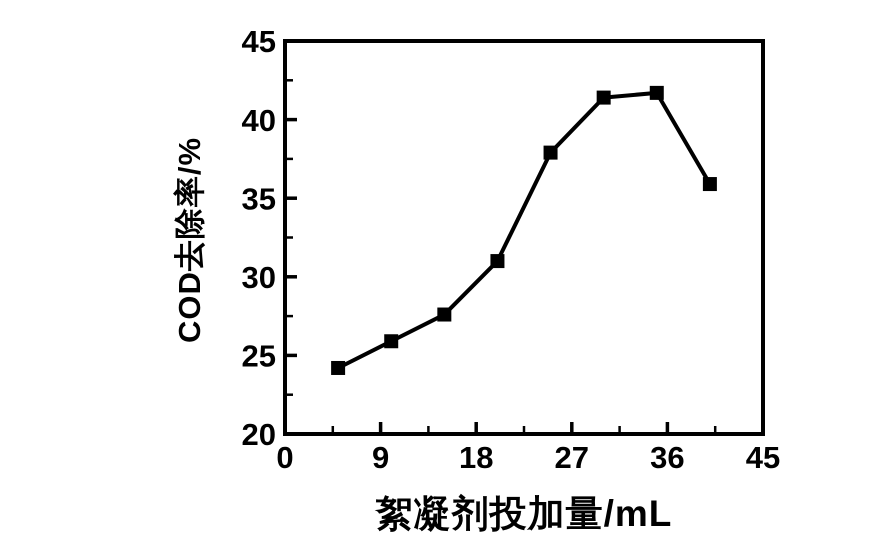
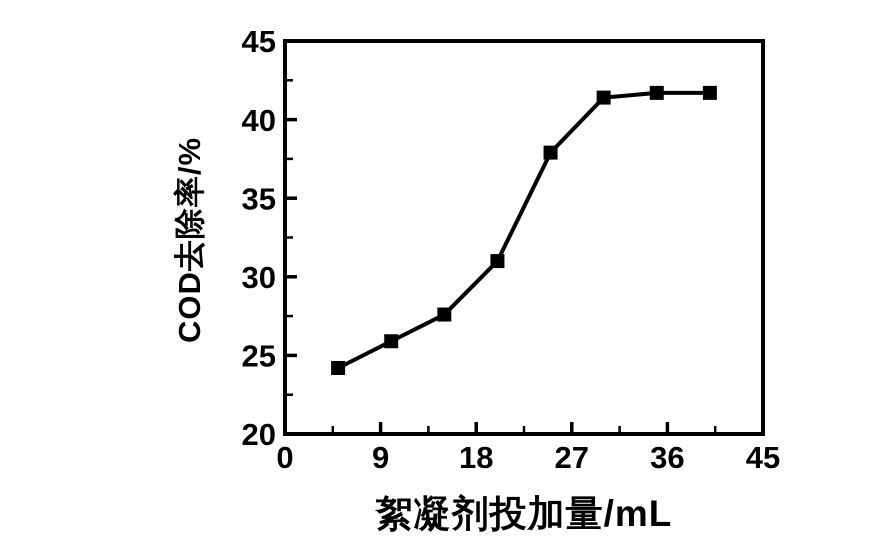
40: 35.9 -> 41.7
